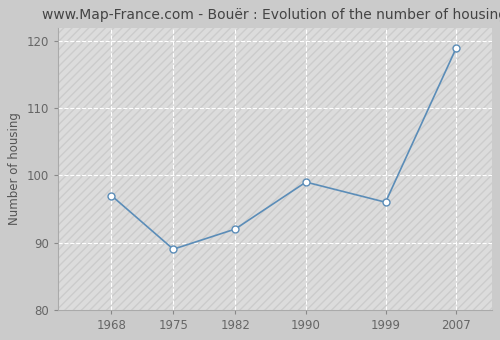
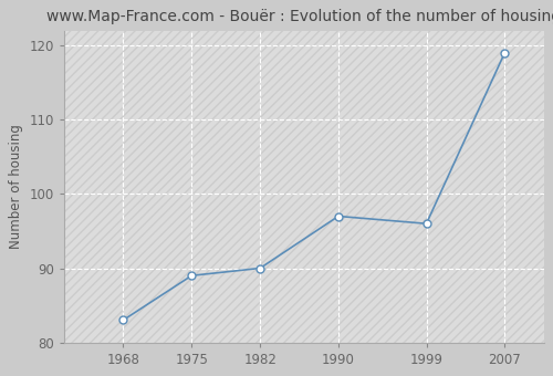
1968: 97 -> 83
1982: 92 -> 90
1990: 99 -> 97
